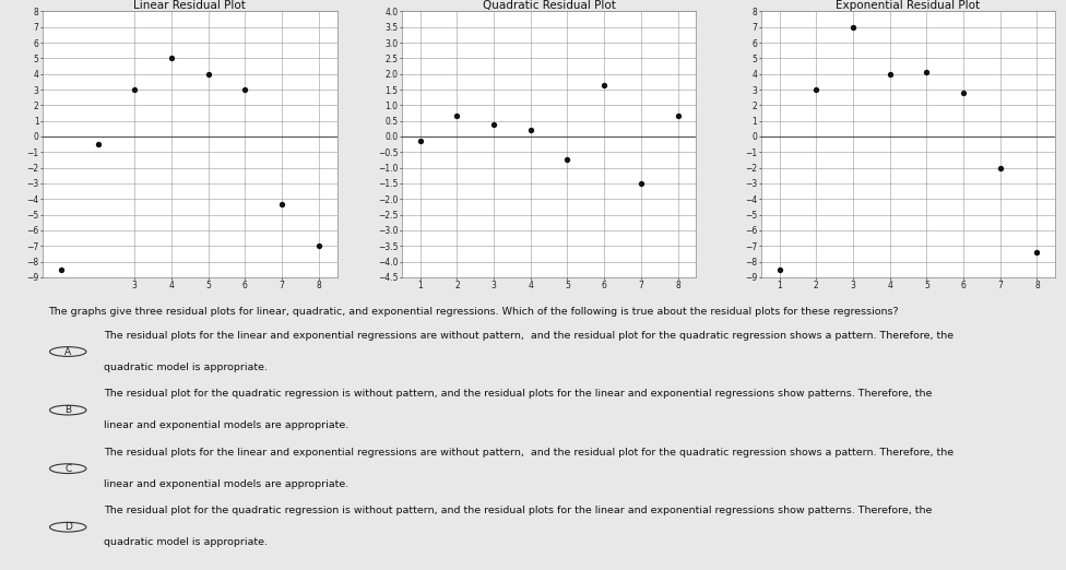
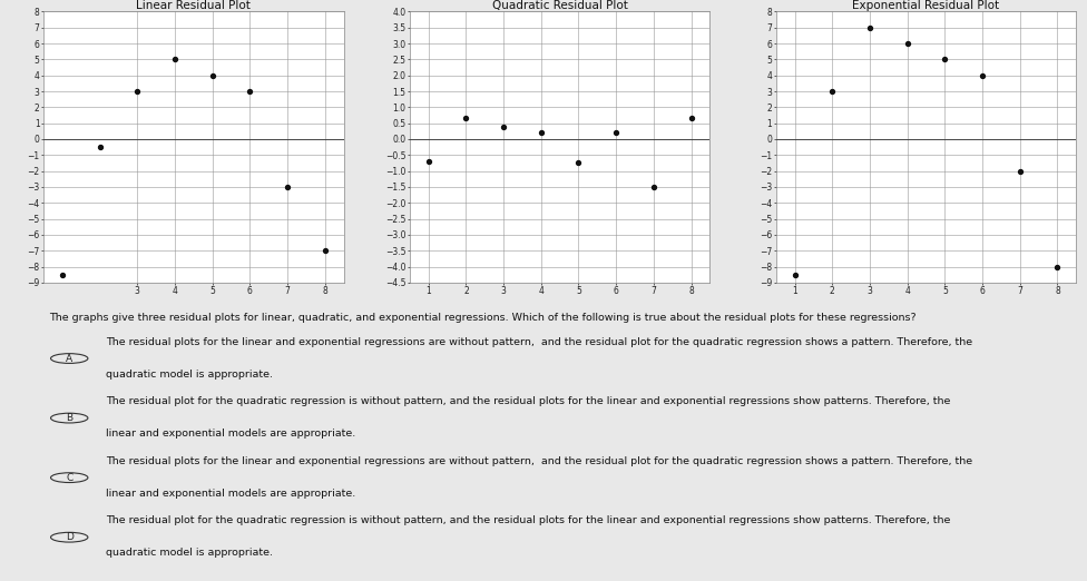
Linear Residual Plot/7: -4.3 -> -3.0
Quadratic Residual Plot/1: -0.15 -> -0.70
Quadratic Residual Plot/6: 1.65 -> 0.20
Exponential Residual Plot/4: 4.0 -> 6.0
Exponential Residual Plot/5: 4.1 -> 5.0
Exponential Residual Plot/6: 2.8 -> 4.0
Exponential Residual Plot/8: -7.4 -> -8.0
